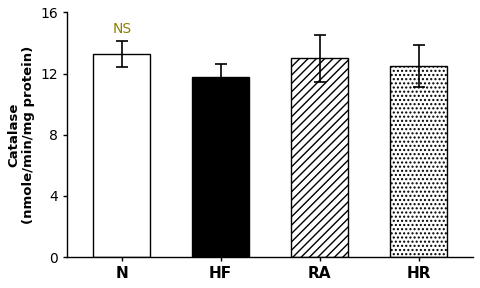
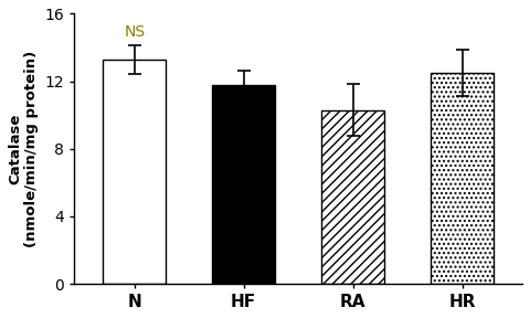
RA: 13.0 -> 10.3
